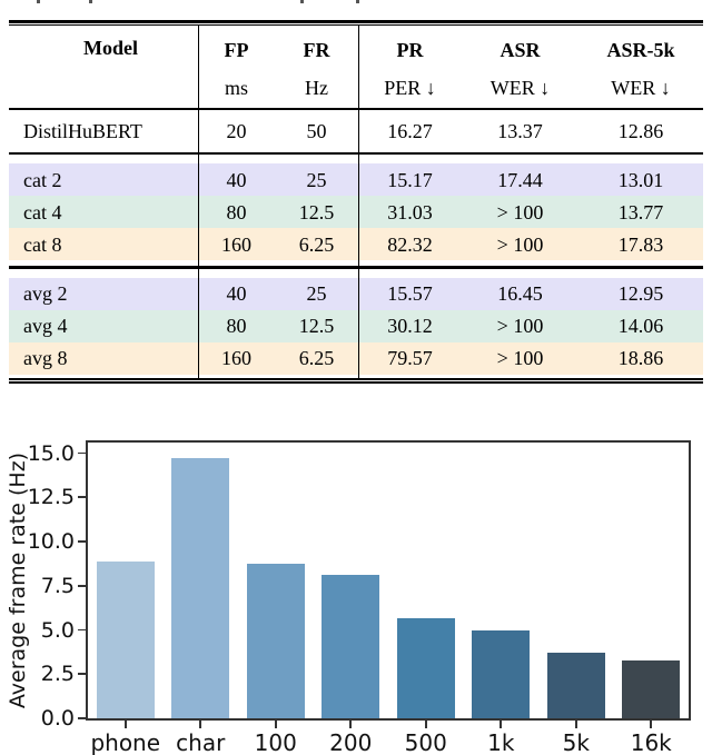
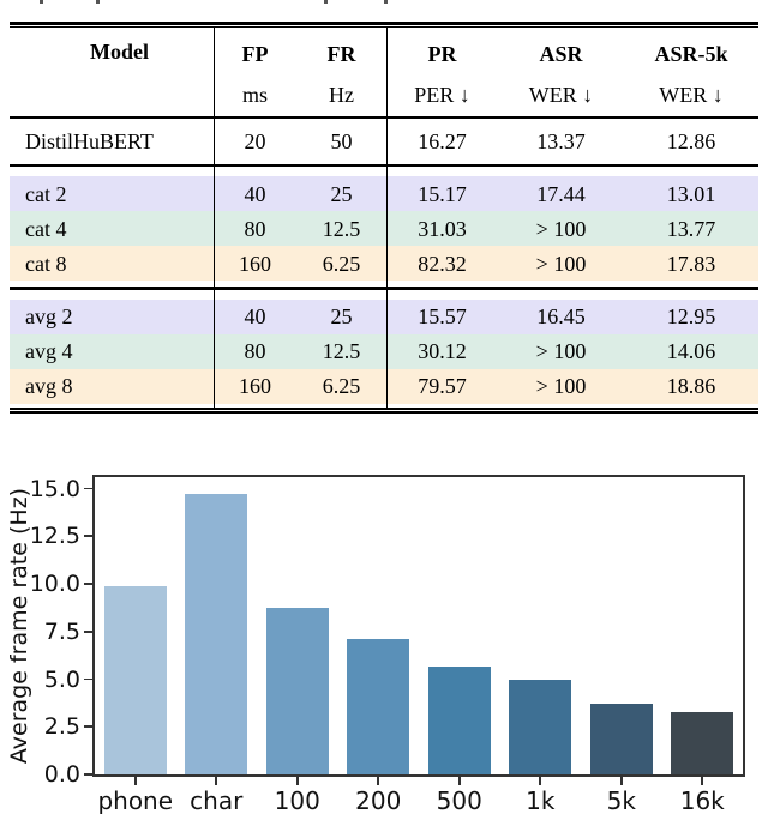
phone: 8.9 -> 9.9
200: 8.1 -> 7.1
